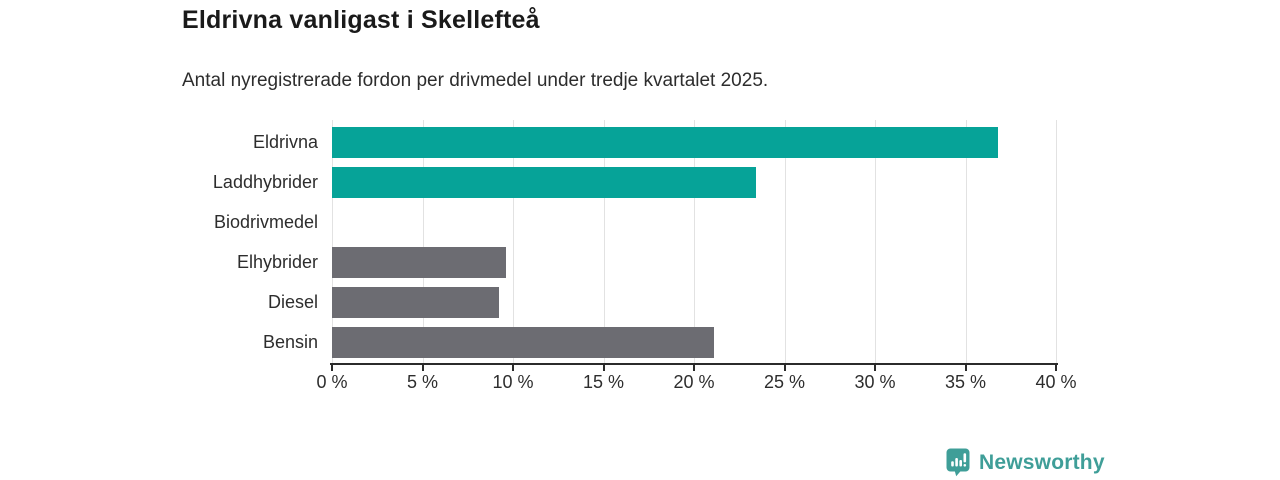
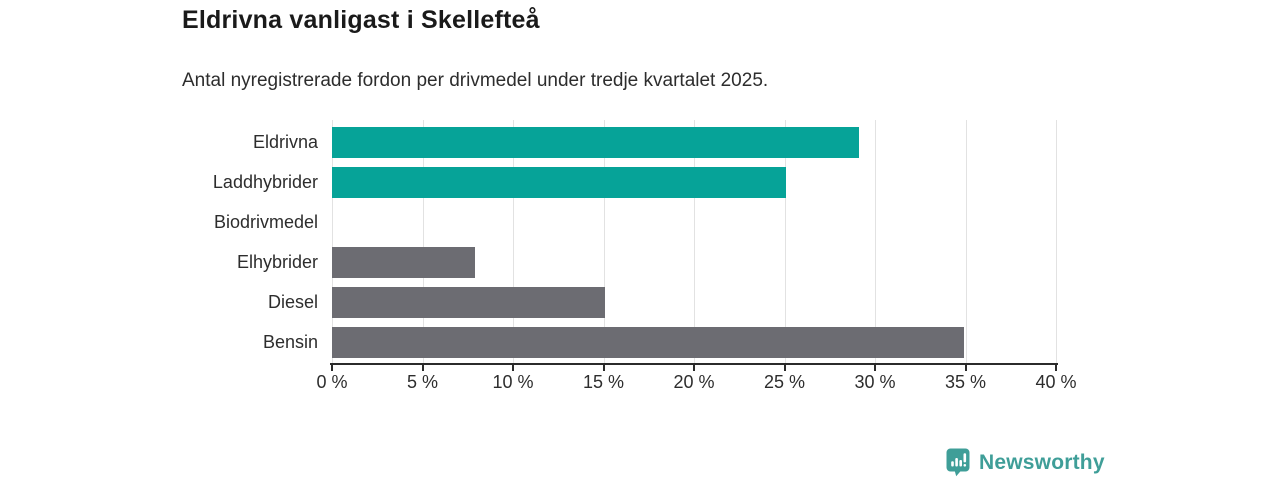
Eldrivna: 36.8% -> 29.1%
Laddhybrider: 23.4% -> 25.1%
Elhybrider: 9.6% -> 7.9%
Diesel: 9.2% -> 15.1%
Bensin: 21.1% -> 34.9%
